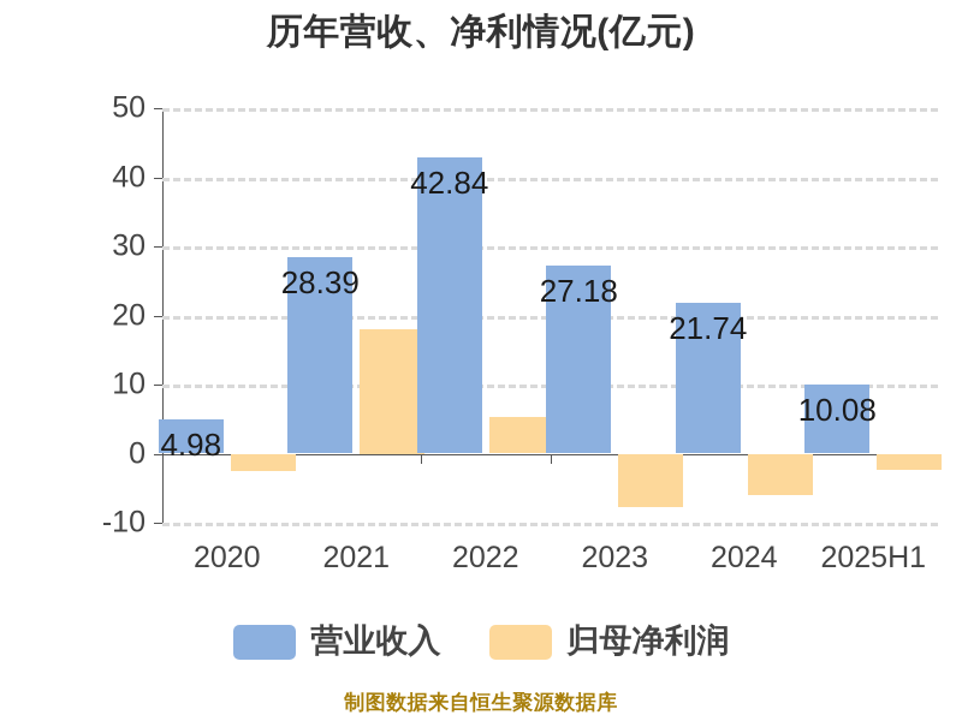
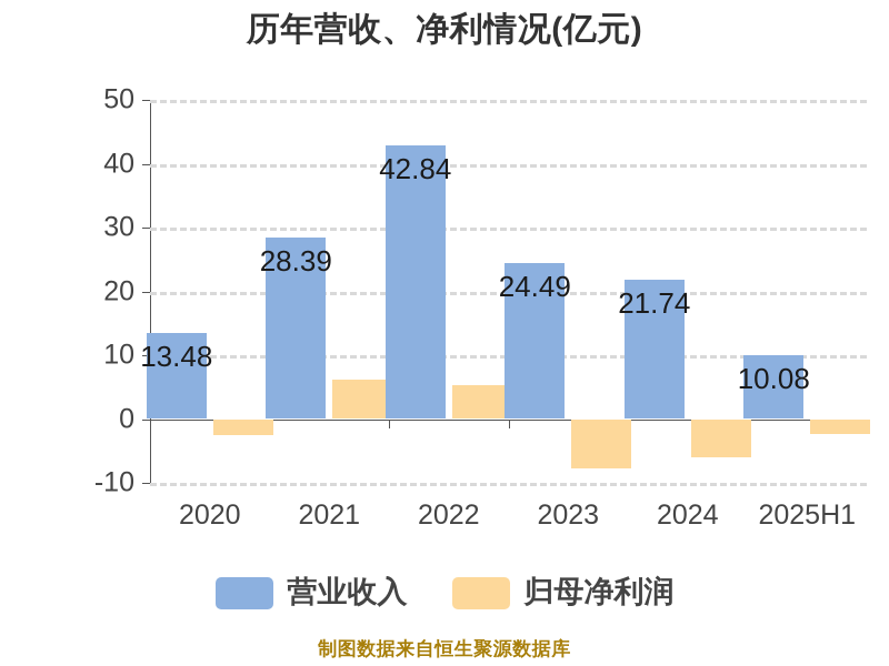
营业收入/2020: 4.98 -> 13.48
归母净利润/2021: 18 -> 6
营业收入/2023: 27.18 -> 24.49
